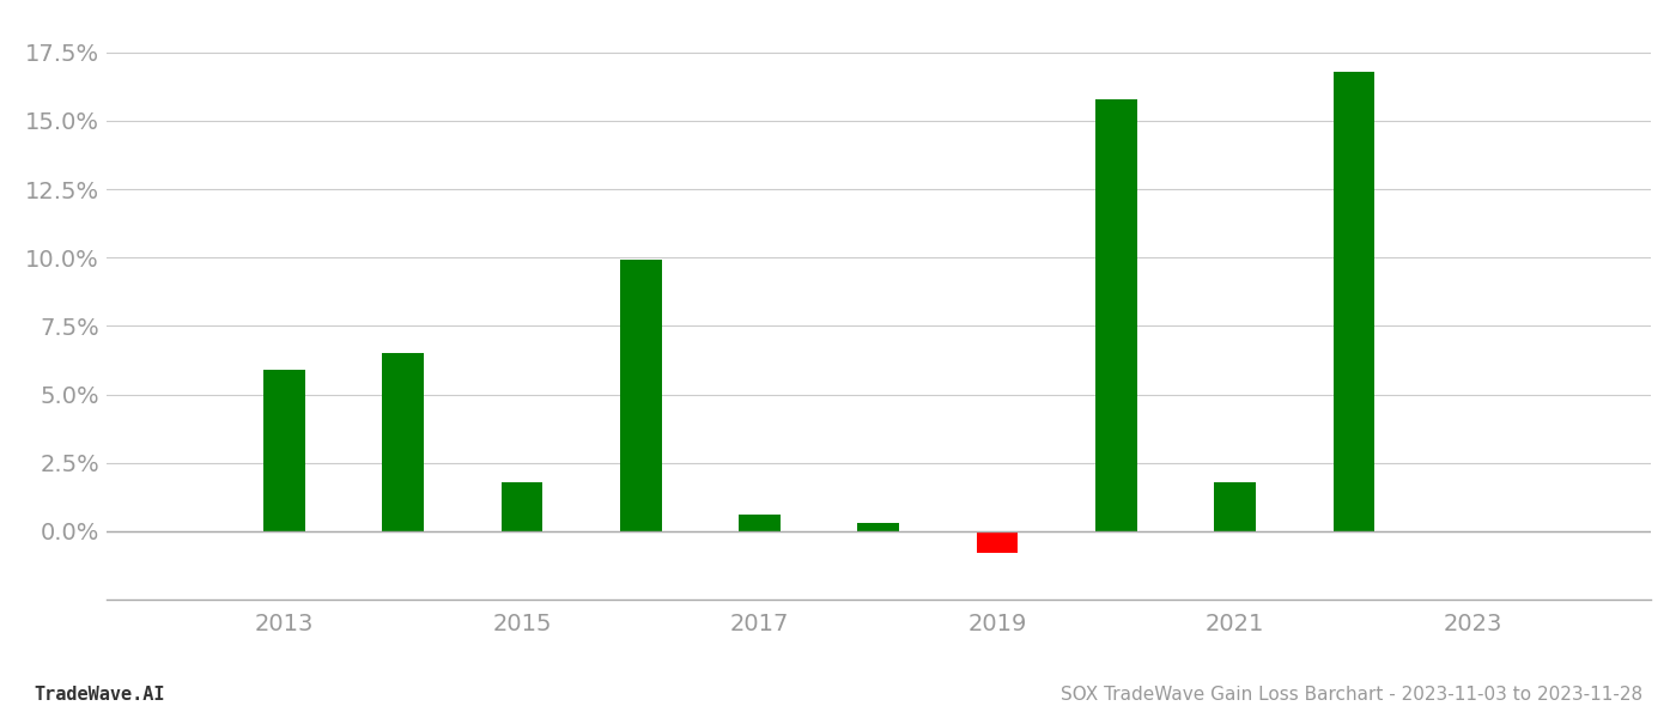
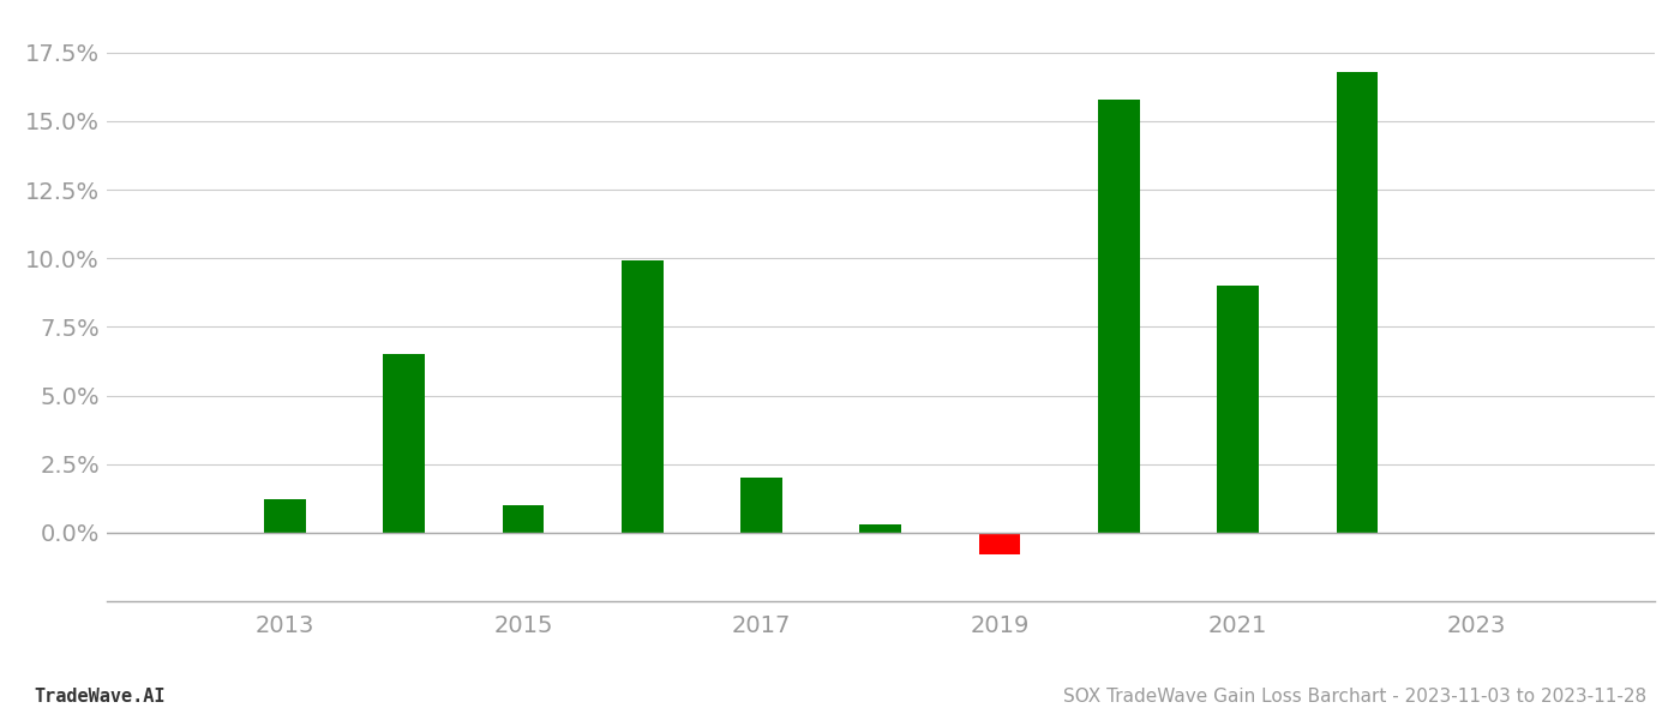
2013: 5.9% -> 1.2%
2015: 1.8% -> 1.0%
2017: 0.6% -> 2.0%
2021: 1.8% -> 9.0%
